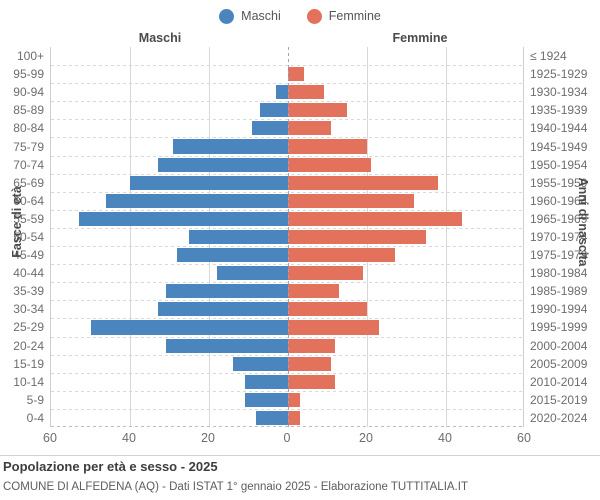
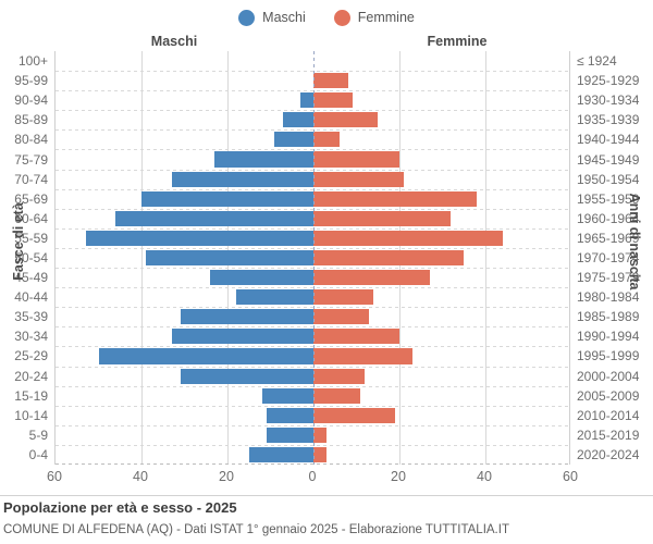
Femmine/95-99: 4 -> 8
Femmine/80-84: 11 -> 6
Maschi/75-79: 29 -> 23
Maschi/50-54: 25 -> 39
Maschi/45-49: 28 -> 24
Femmine/40-44: 19 -> 14
Maschi/15-19: 14 -> 12
Femmine/10-14: 12 -> 19
Maschi/0-4: 8 -> 15
